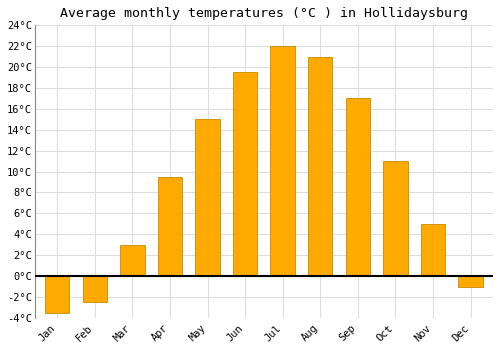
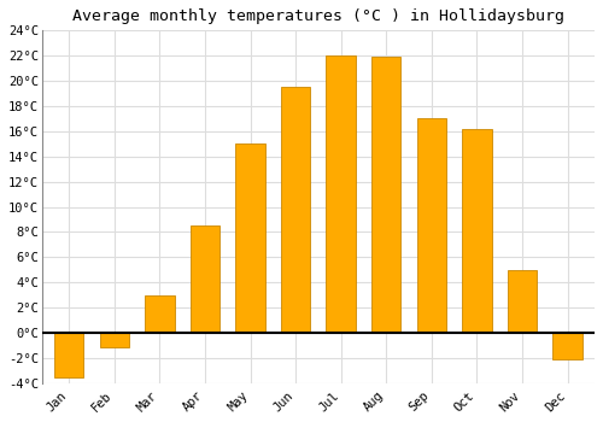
Feb: -2.5°C -> -1.1°C
Apr: 9.5°C -> 8.5°C
Aug: 21.0°C -> 21.9°C
Oct: 11.0°C -> 16.2°C
Dec: -1.0°C -> -2.1°C
